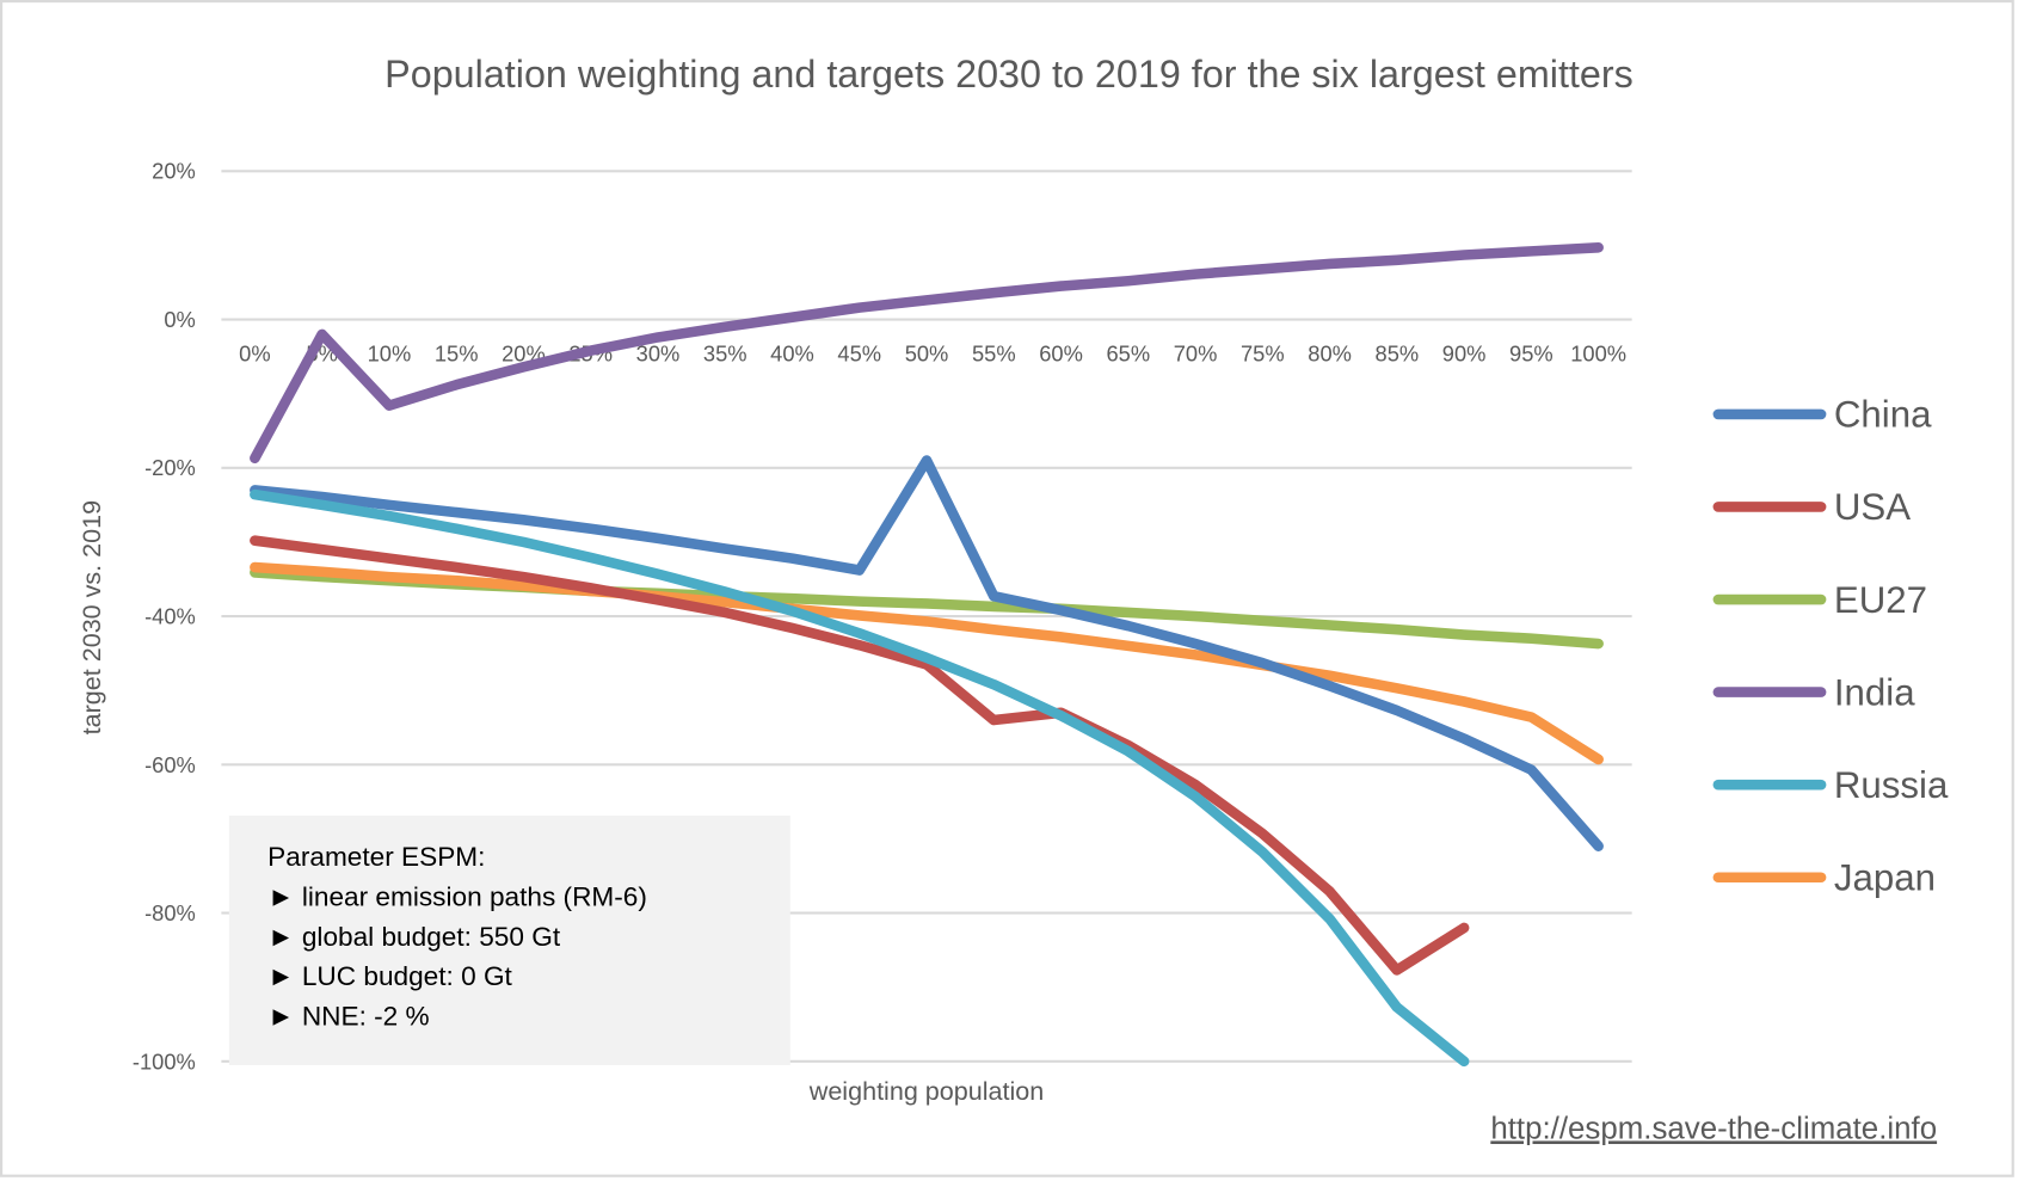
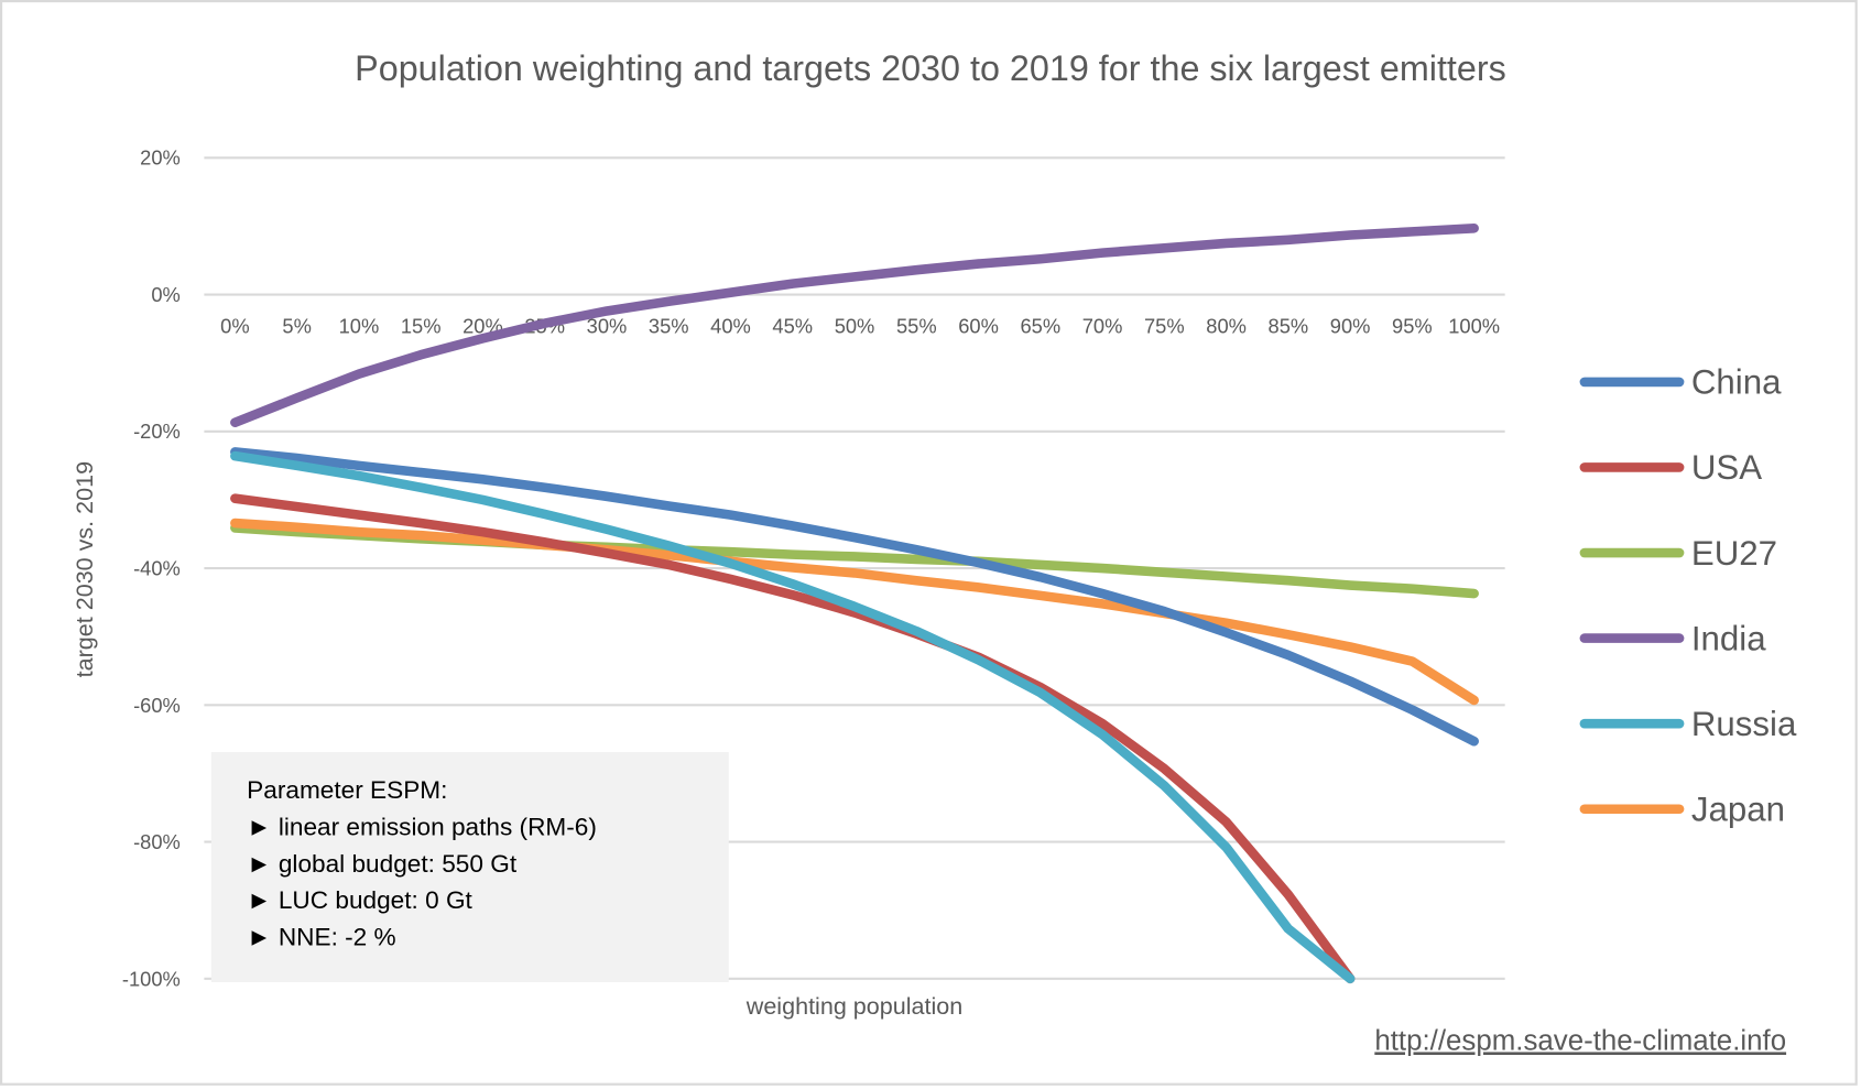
India/5%: -2% -> -15%
China/50%: -19% -> -36%
USA/55%: -54% -> -50%
USA/90%: -82% -> -100%
China/100%: -71% -> -65%
